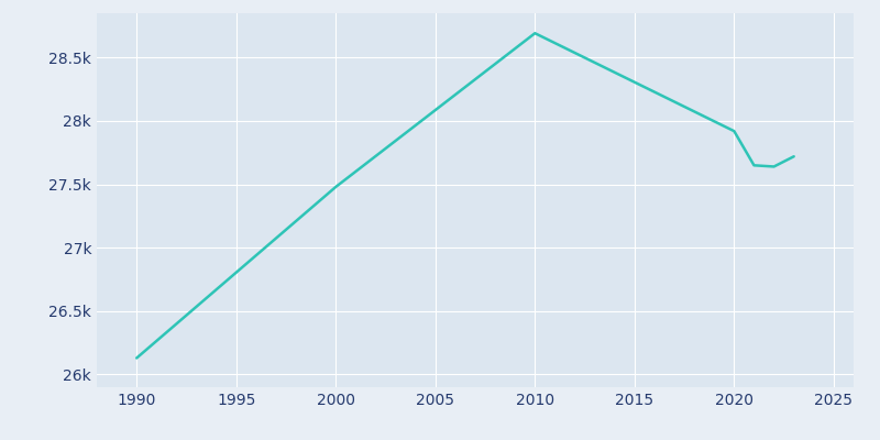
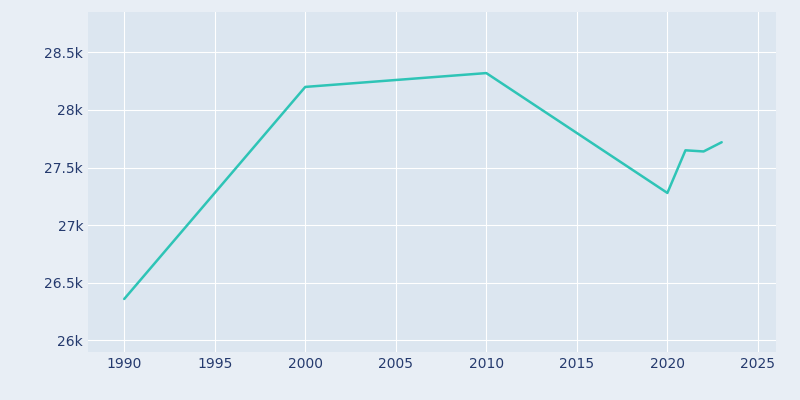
1990: 26.13k -> 26.36k
2000: 27.48k -> 28.20k
2010: 28.69k -> 28.32k
2020: 27.92k -> 27.28k
